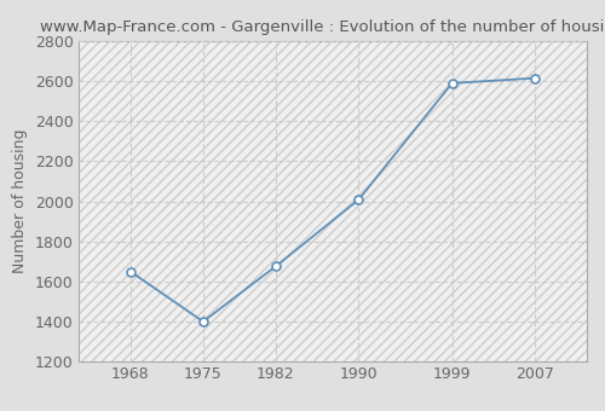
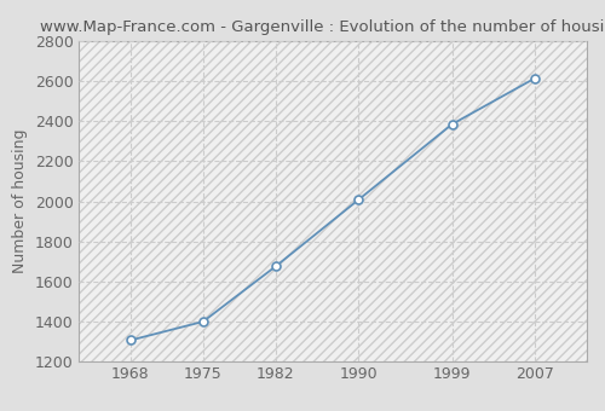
1968: 1650 -> 1310
1999: 2590 -> 2380
